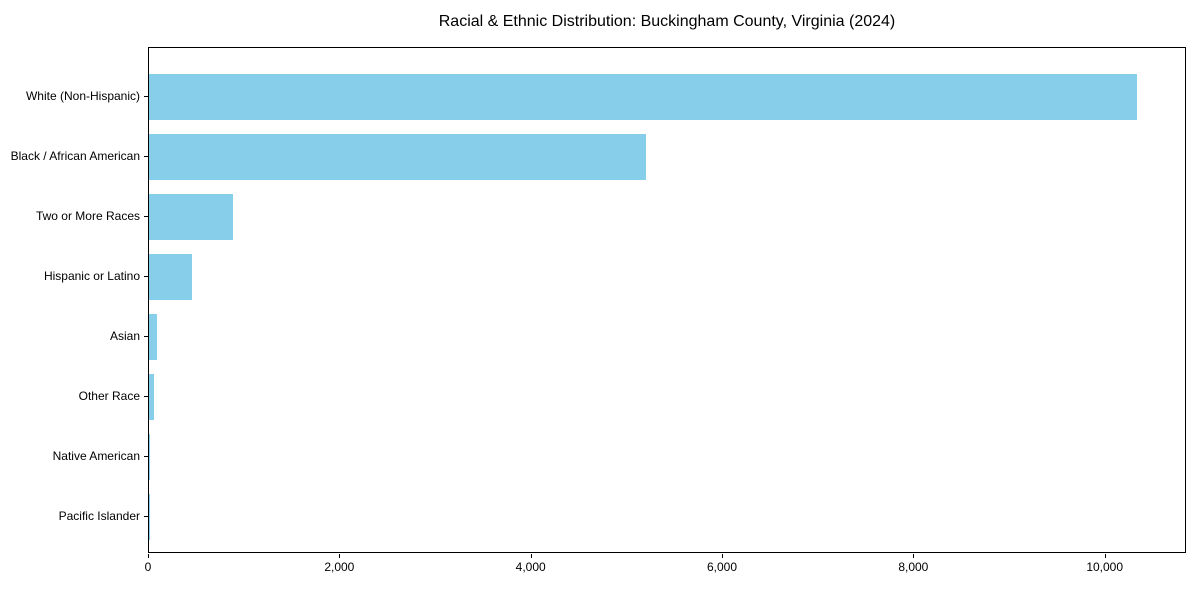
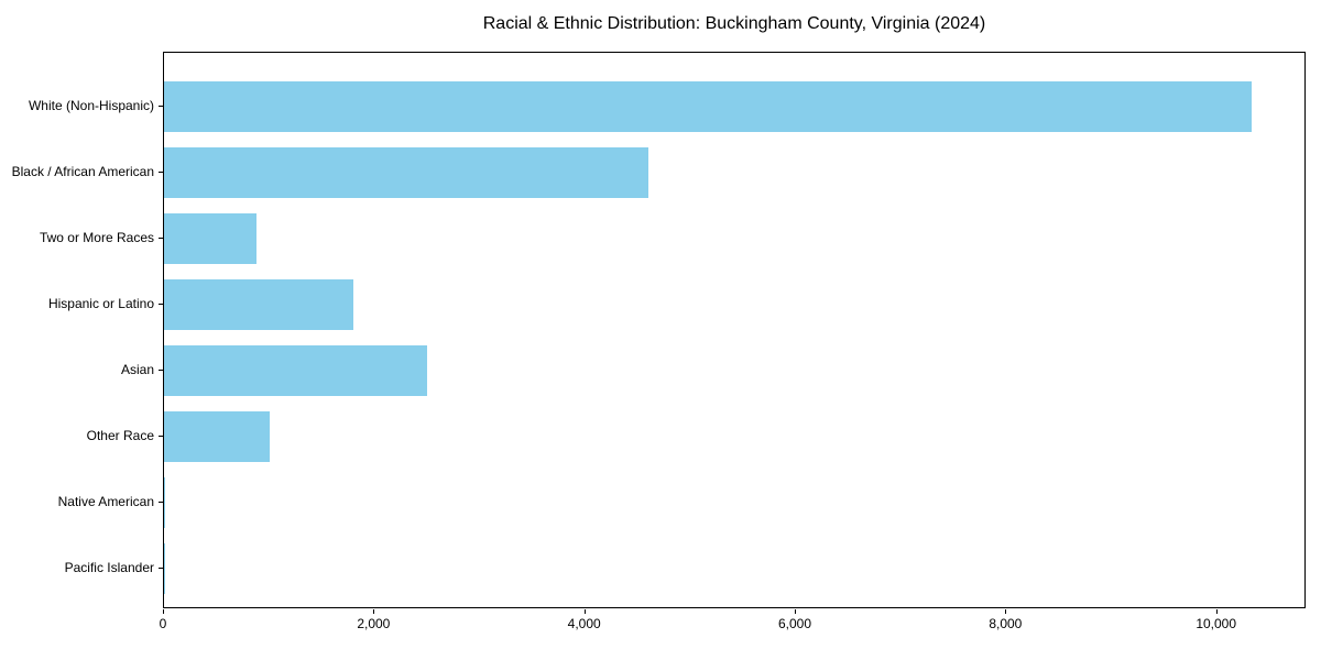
Black / African American: 5200 -> 4600
Hispanic or Latino: 400 -> 1800
Asian: 100 -> 2500
Other Race: 100 -> 1000
